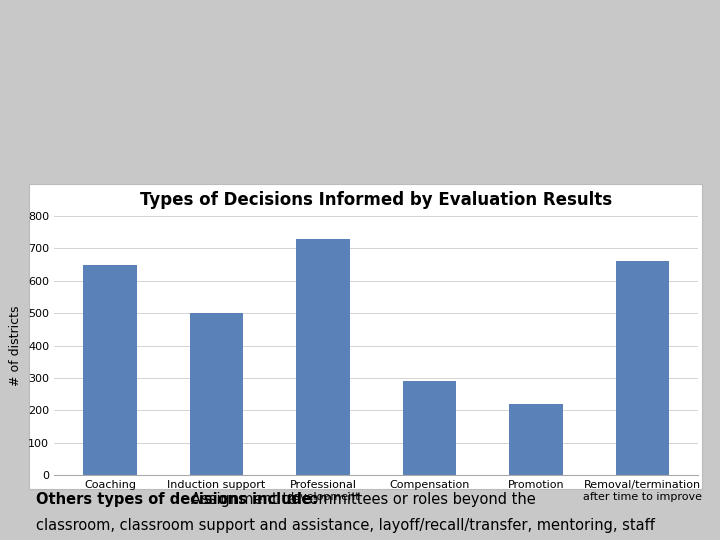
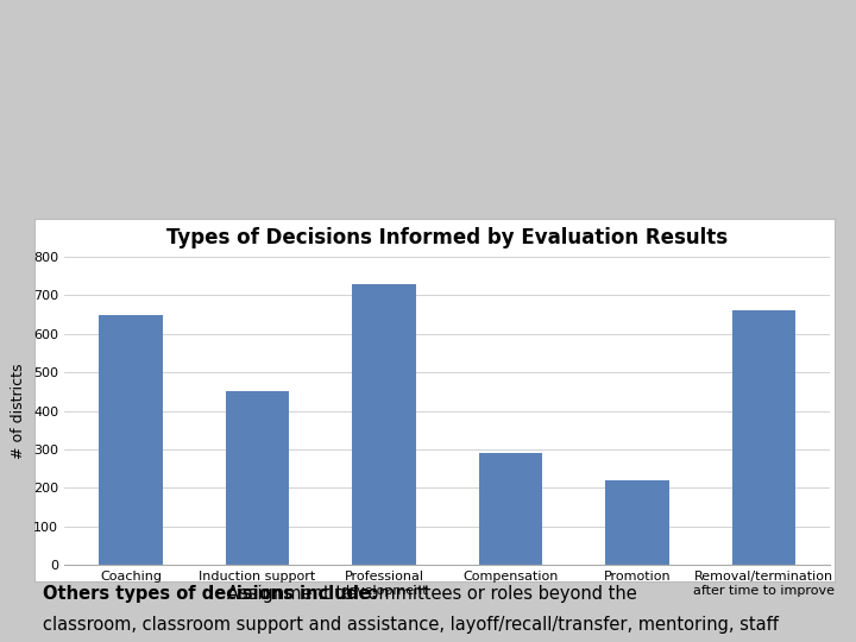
Induction support: 500 -> 450
